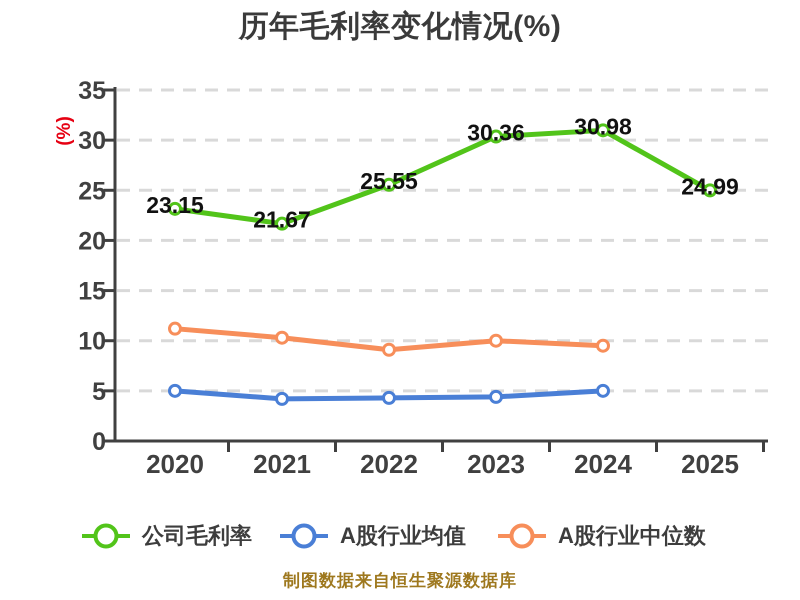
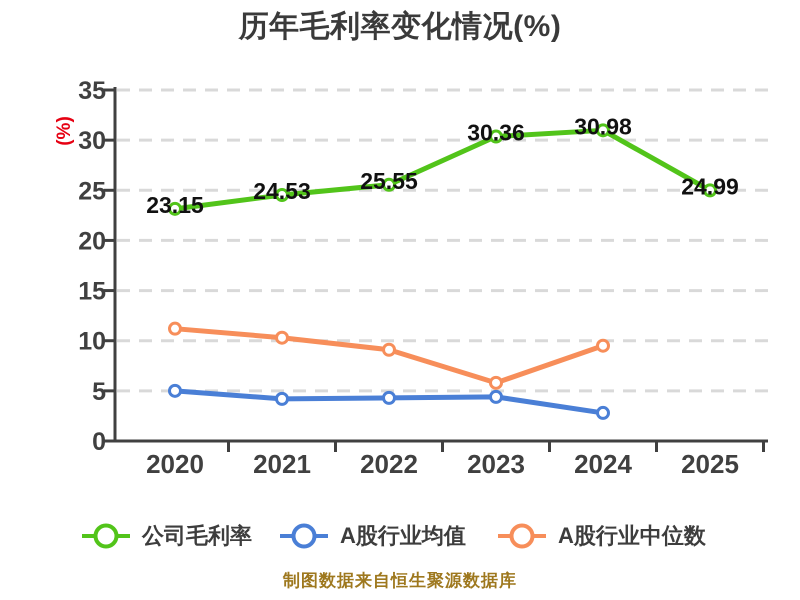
公司毛利率/2021: 21.67 -> 24.53
A股行业中位数/2023: 10.0 -> 5.8
A股行业均值/2024: 5.0 -> 2.8
